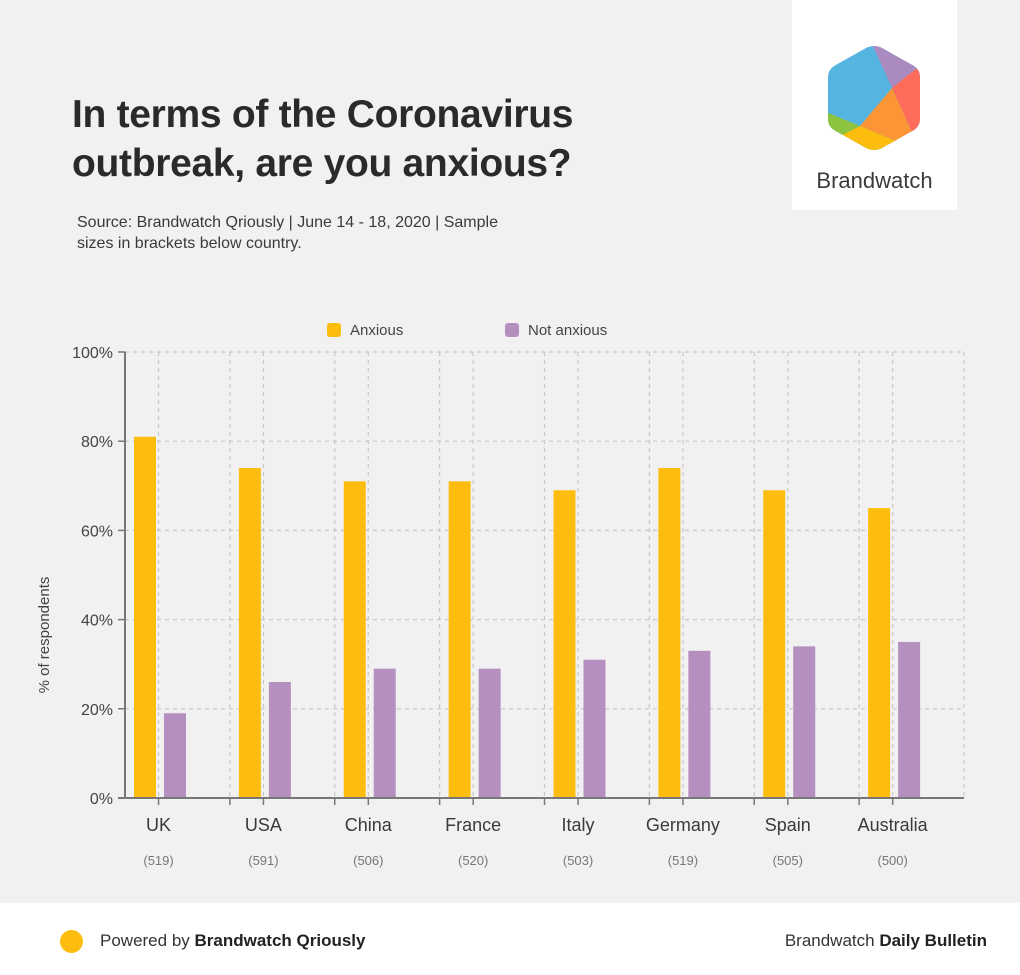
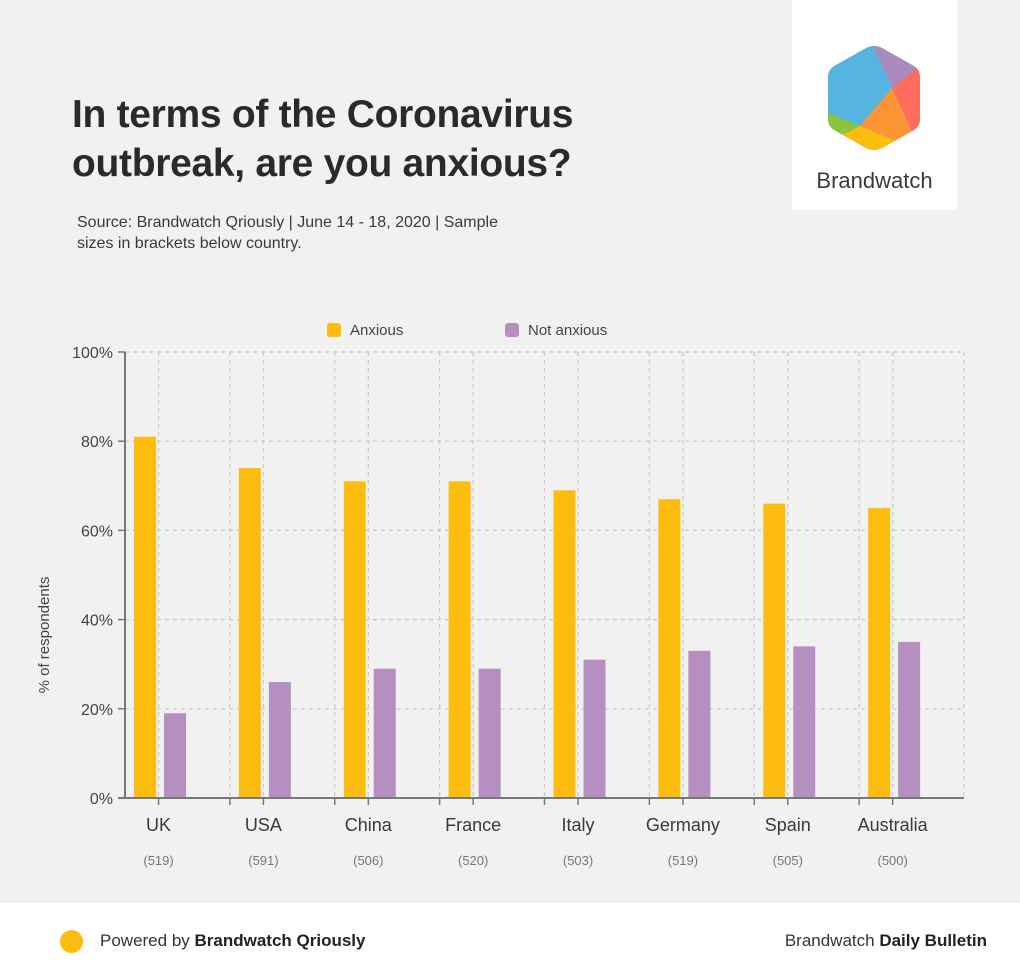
Anxious/Germany: 74% -> 67%
Anxious/Spain: 69% -> 66%
